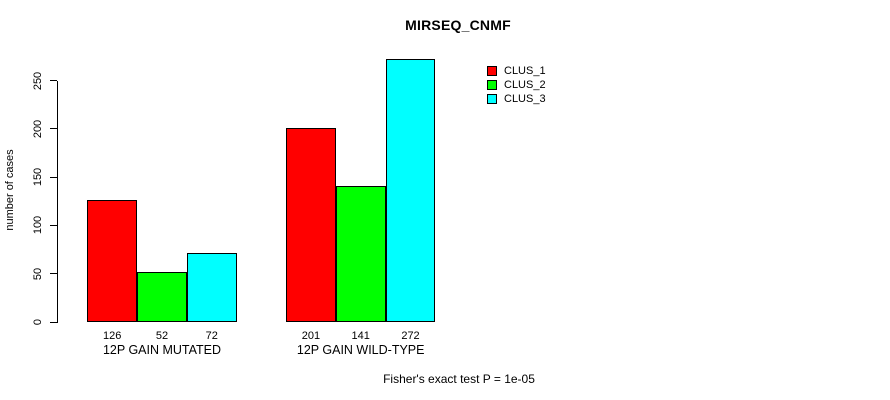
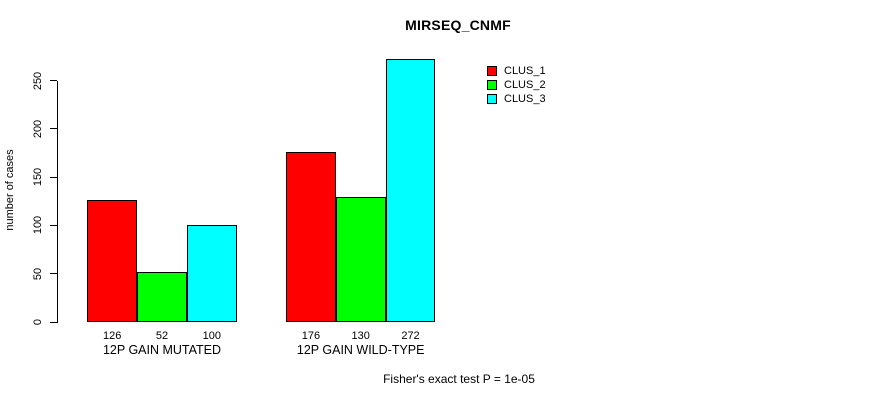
CLUS_3/12P GAIN MUTATED: 72 -> 100
CLUS_1/12P GAIN WILD-TYPE: 201 -> 176
CLUS_2/12P GAIN WILD-TYPE: 141 -> 130
